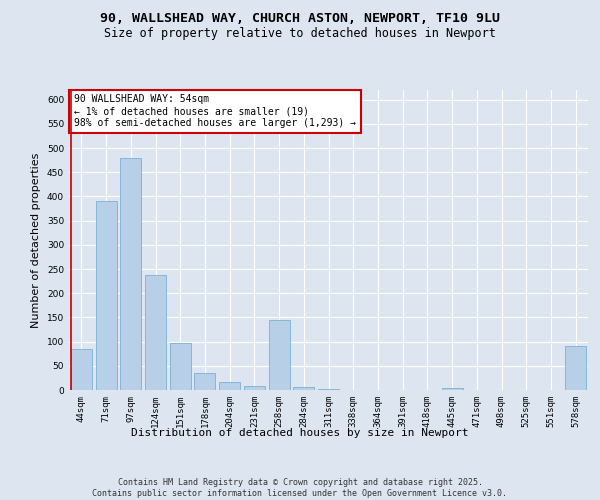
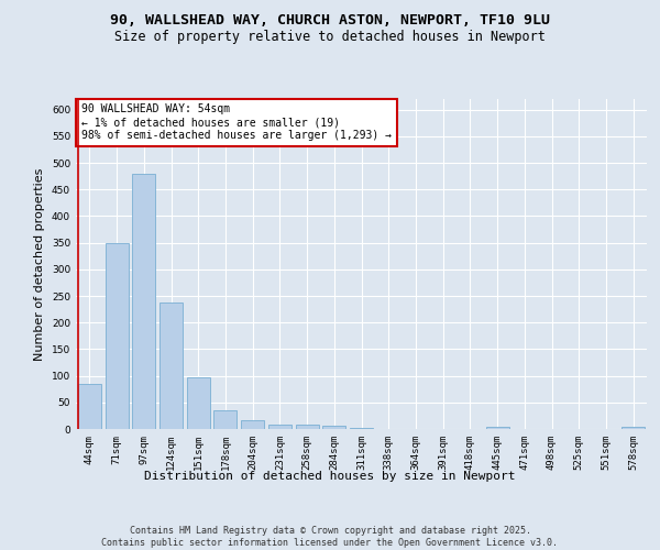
71sqm: 390 -> 350
258sqm: 145 -> 8
578sqm: 90 -> 5
